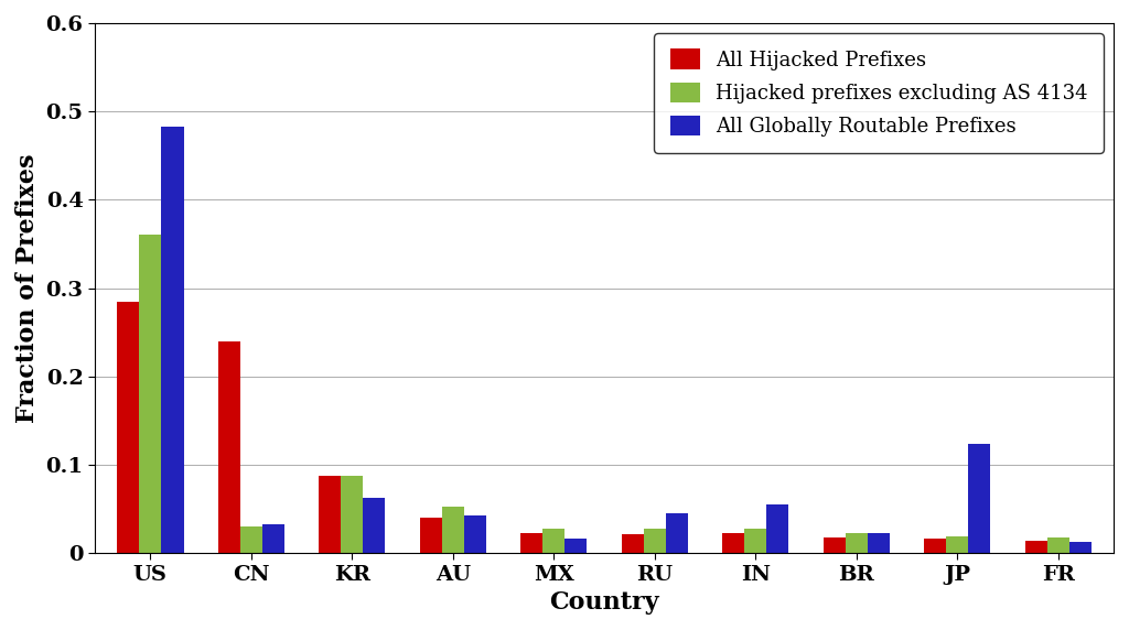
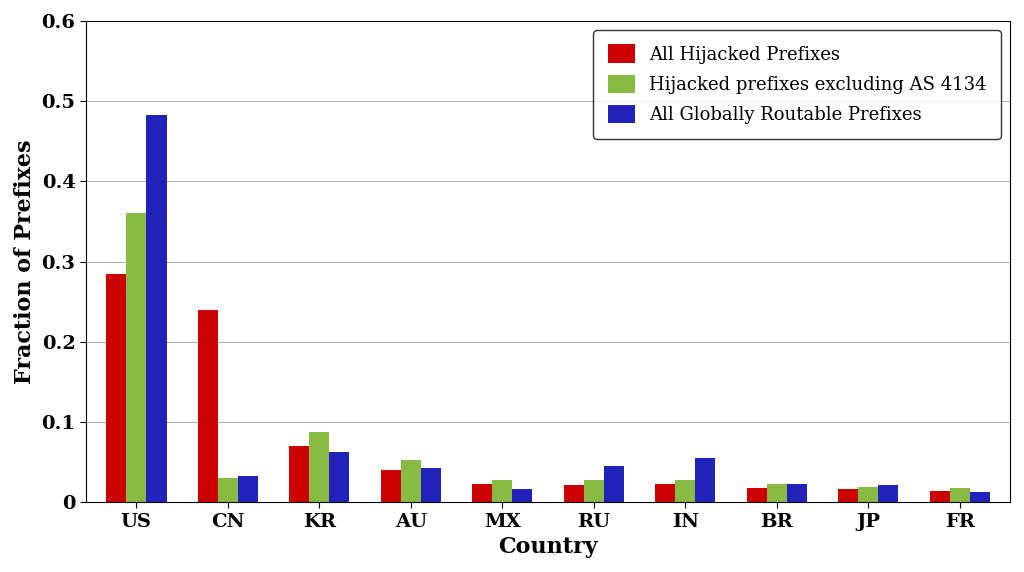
All Hijacked Prefixes/KR: 0.088 -> 0.070
All Globally Routable Prefixes/JP: 0.124 -> 0.021
